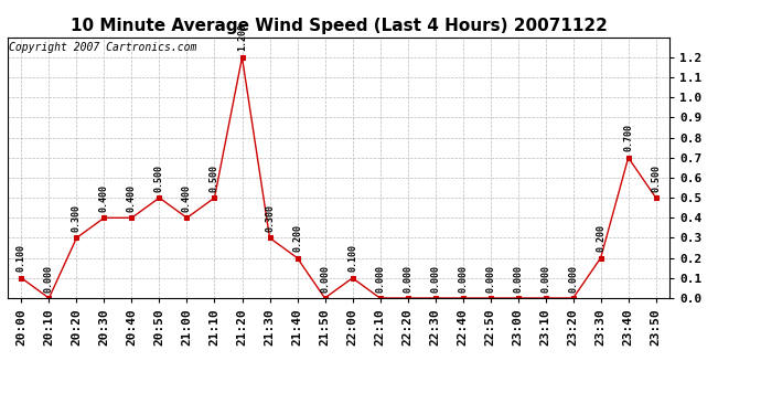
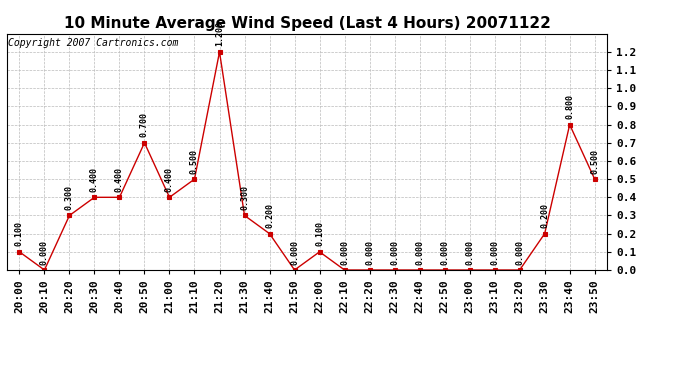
20:50: 0.500 -> 0.700
23:40: 0.700 -> 0.800
